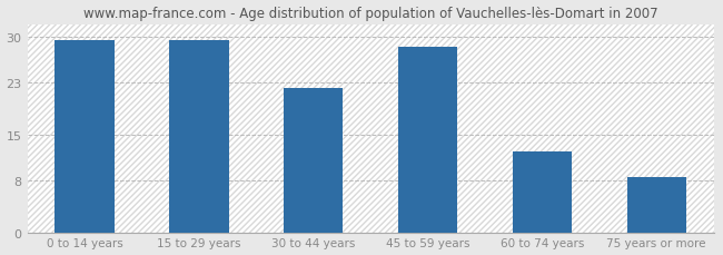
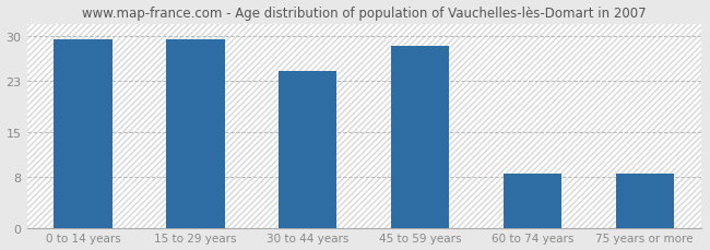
30 to 44 years: 22.2 -> 24.5
60 to 74 years: 12.4 -> 8.5
